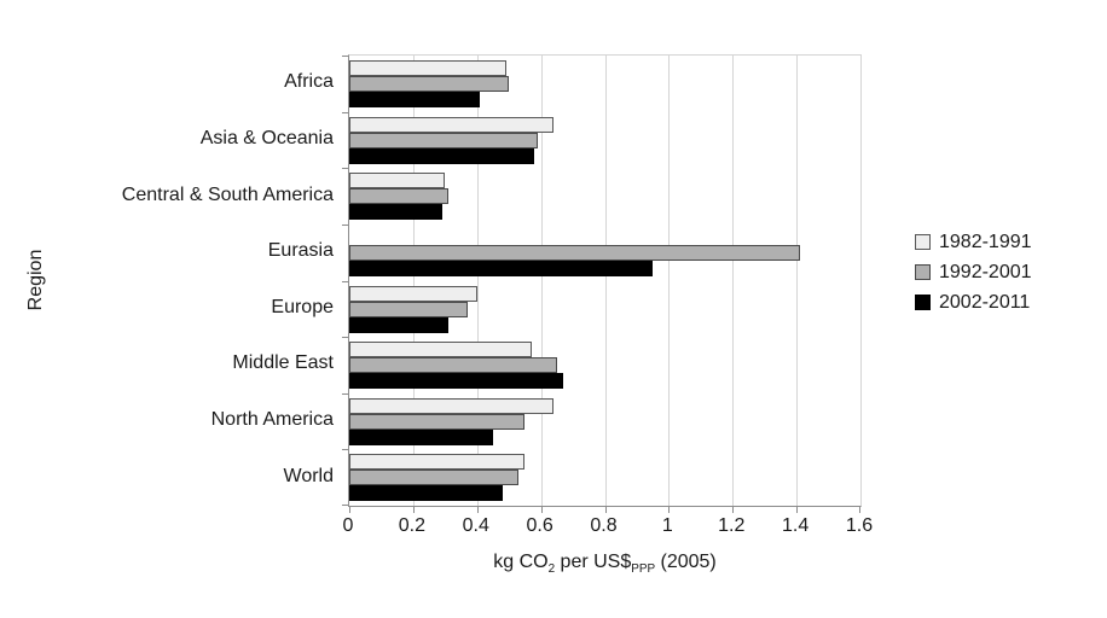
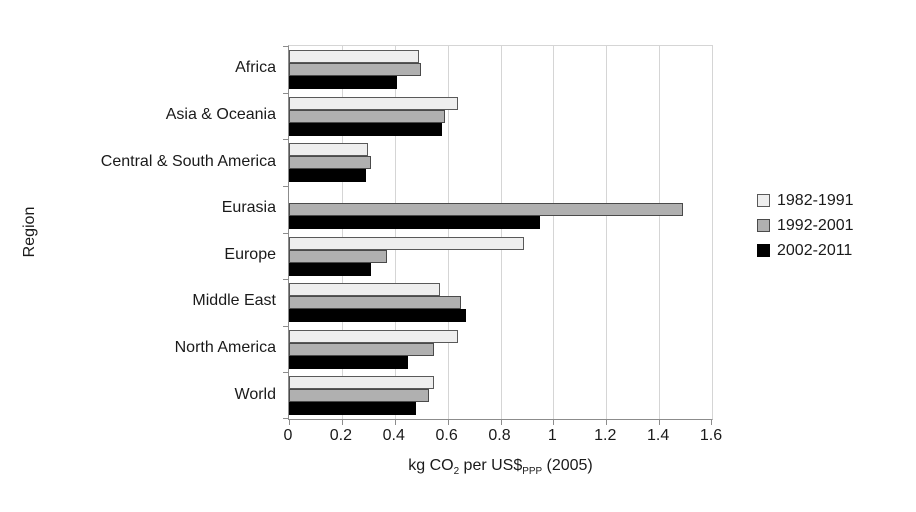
1992-2001/Eurasia: 1.41 -> 1.49
1982-1991/Europe: 0.40 -> 0.89
